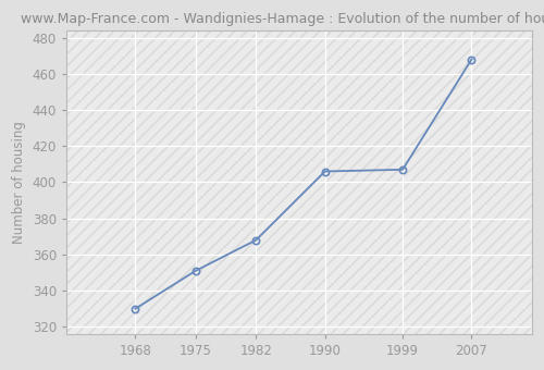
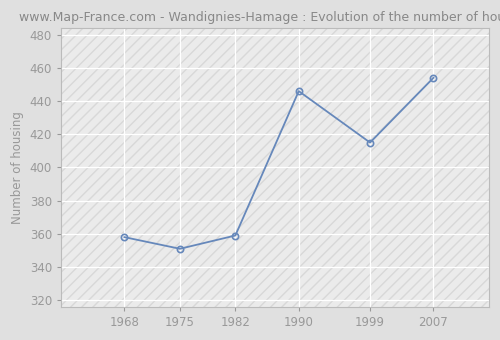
1968: 330 -> 358
1982: 368 -> 359
1990: 406 -> 446
1999: 407 -> 415
2007: 468 -> 454
